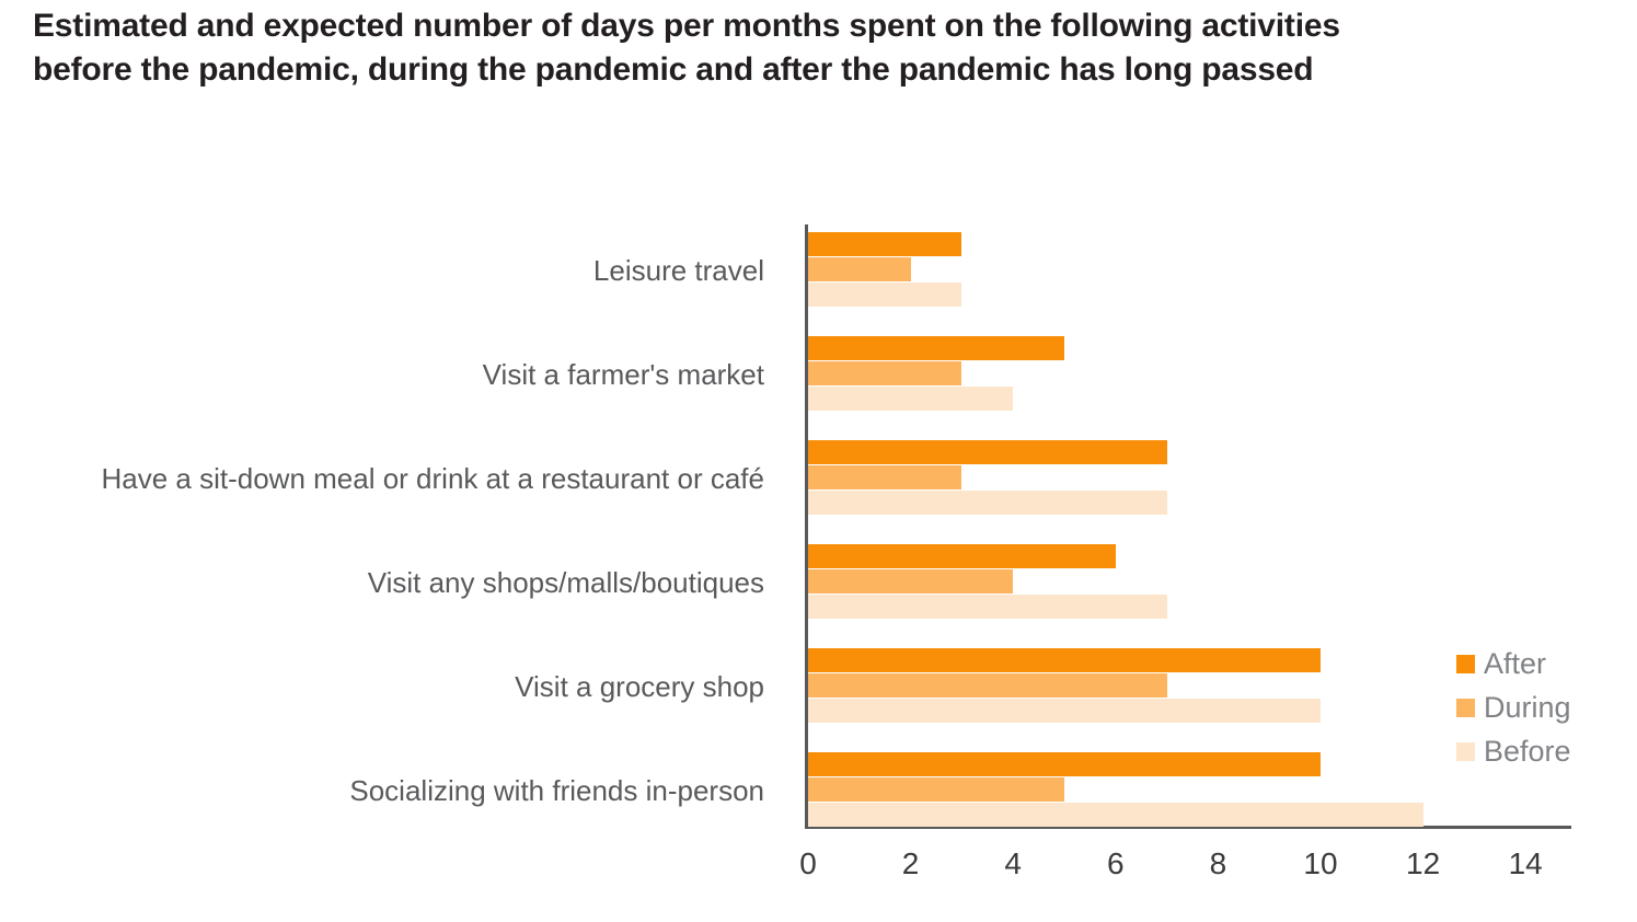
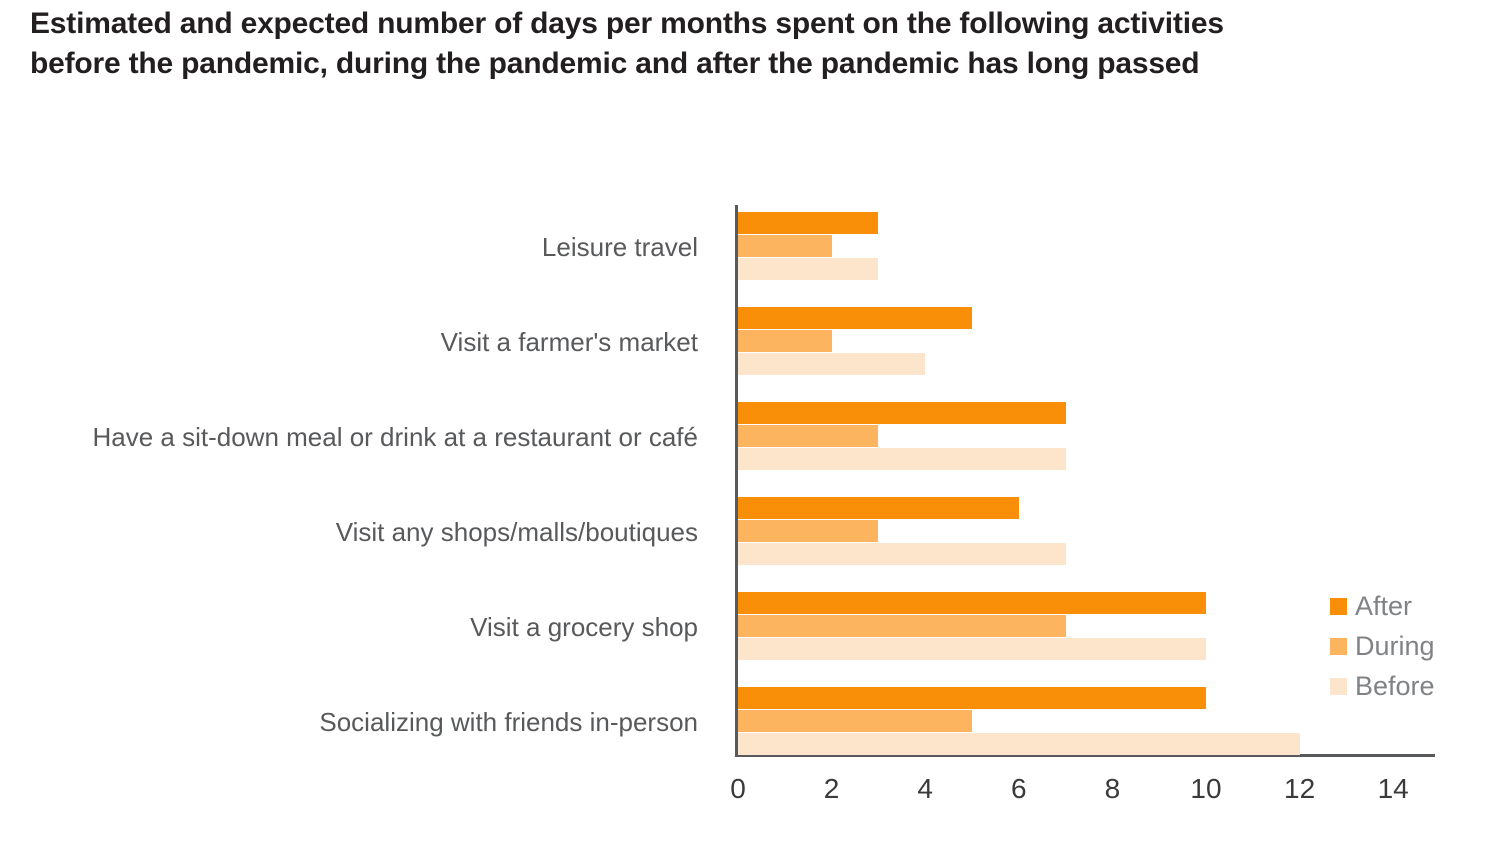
During/Visit a farmer's market: 3 -> 2
During/Visit any shops/malls/boutiques: 4 -> 3
